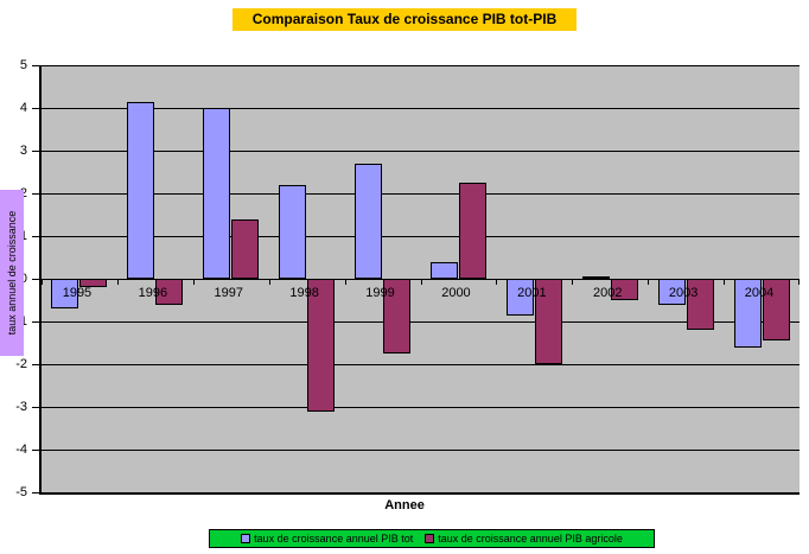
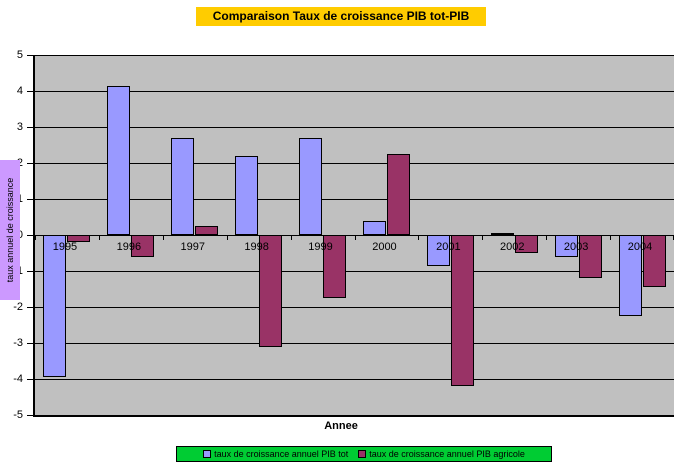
taux de croissance annuel PIB tot/1995: -0.7 -> -4.0
taux de croissance annuel PIB tot/1997: 4.0 -> 2.7
taux de croissance annuel PIB agricole/1997: 1.4 -> 0.2
taux de croissance annuel PIB agricole/2001: -2.0 -> -4.2
taux de croissance annuel PIB tot/2004: -1.6 -> -2.2
